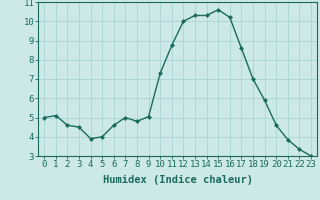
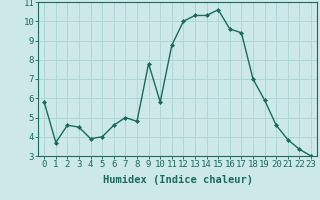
0: 5.0 -> 5.8
1: 5.1 -> 3.7
9: 5.0 -> 7.8
10: 7.3 -> 5.8
16: 10.2 -> 9.6
17: 8.6 -> 9.4
